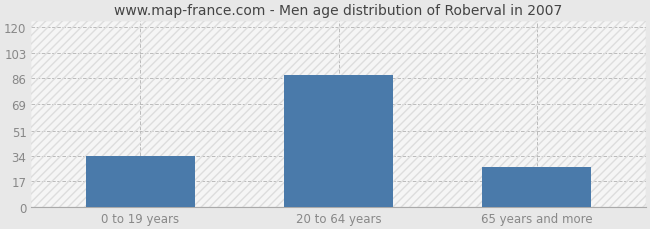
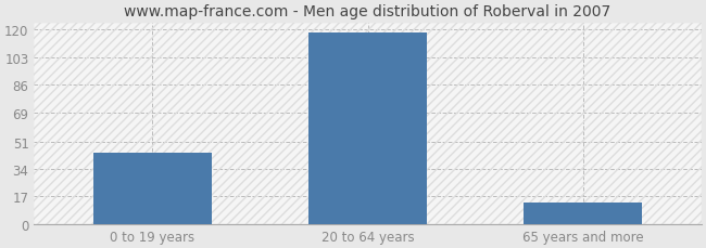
0 to 19 years: 34 -> 44
20 to 64 years: 88 -> 118
65 years and more: 27 -> 13
